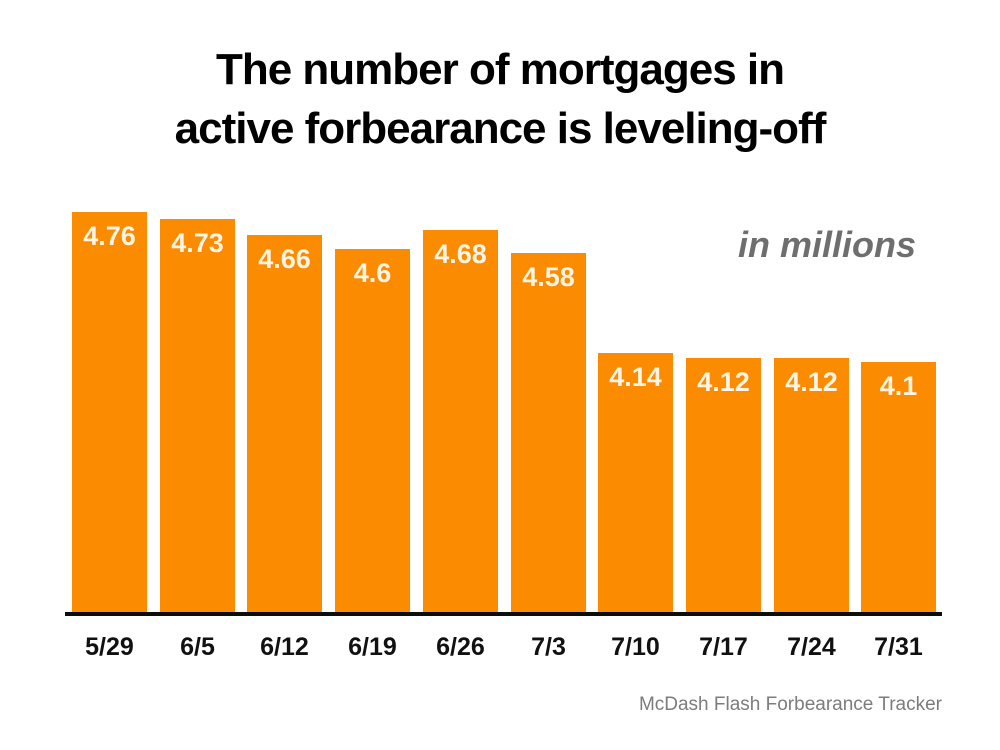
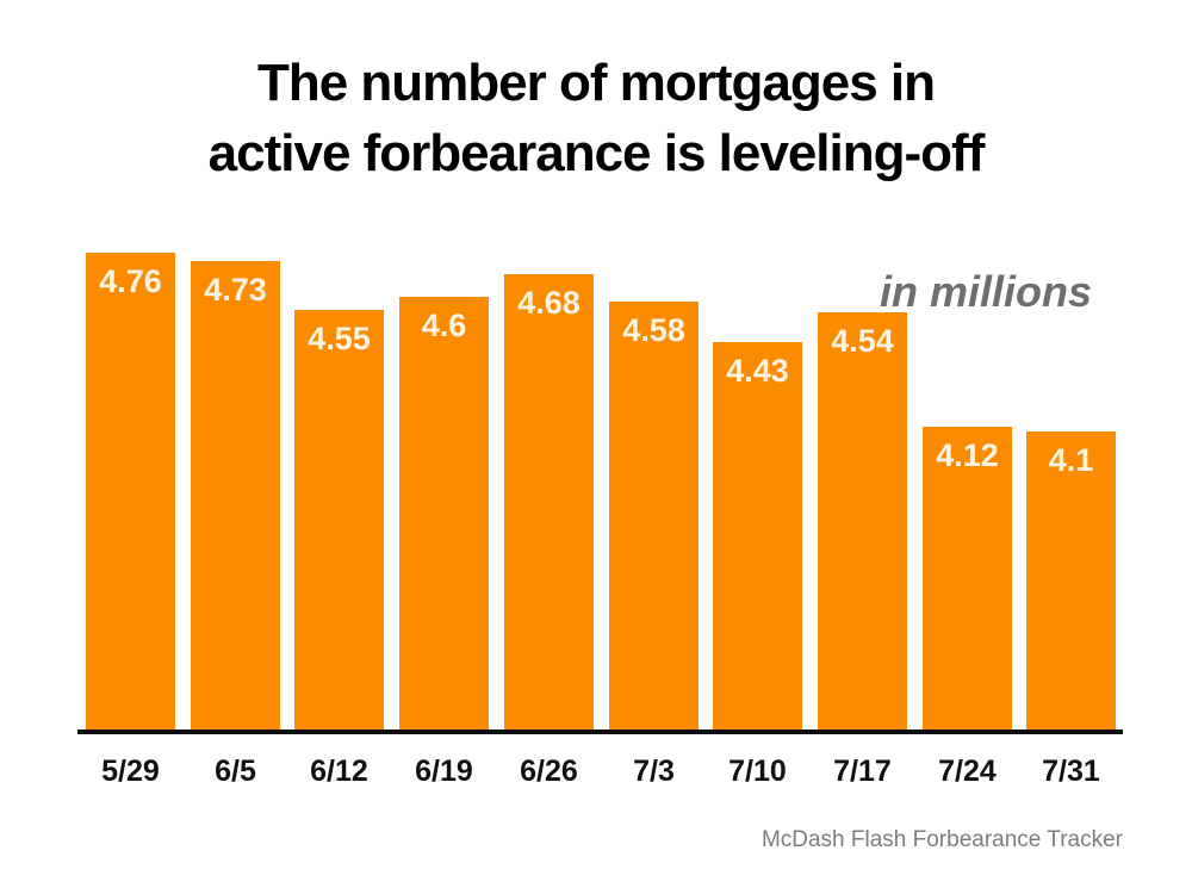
6/12: 4.66 -> 4.55
7/10: 4.14 -> 4.43
7/17: 4.12 -> 4.54
